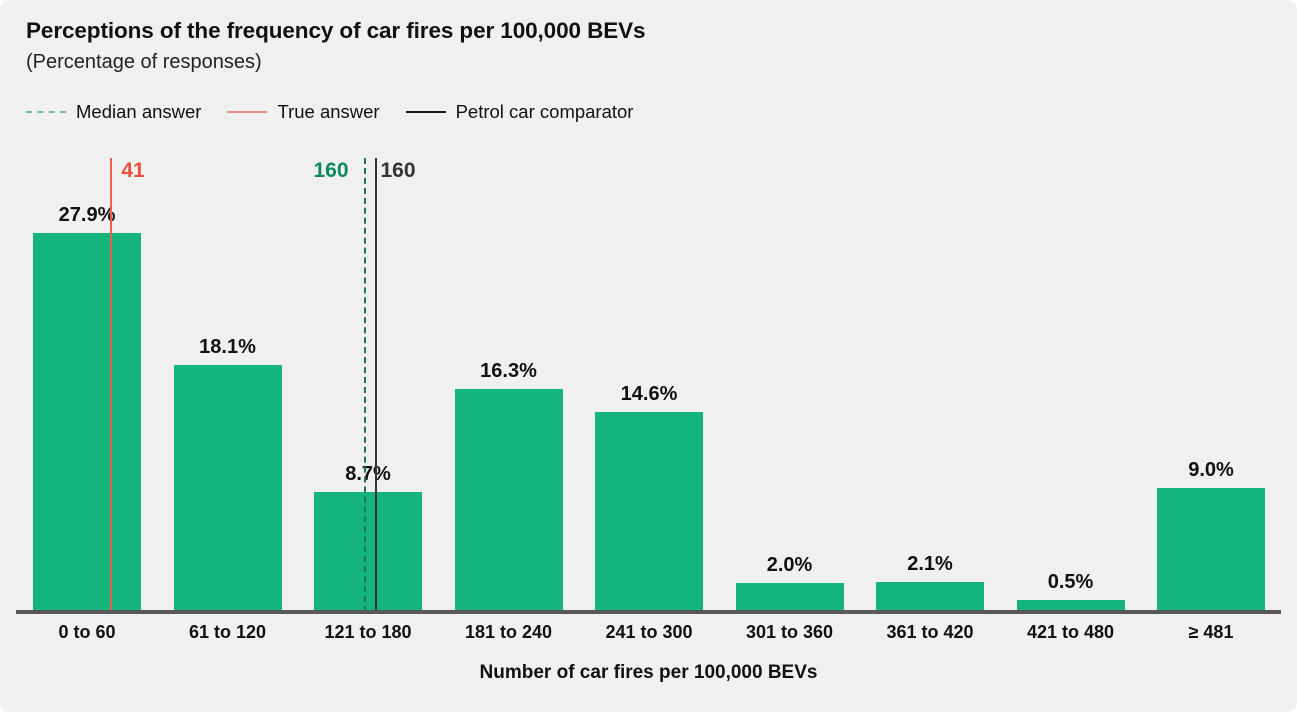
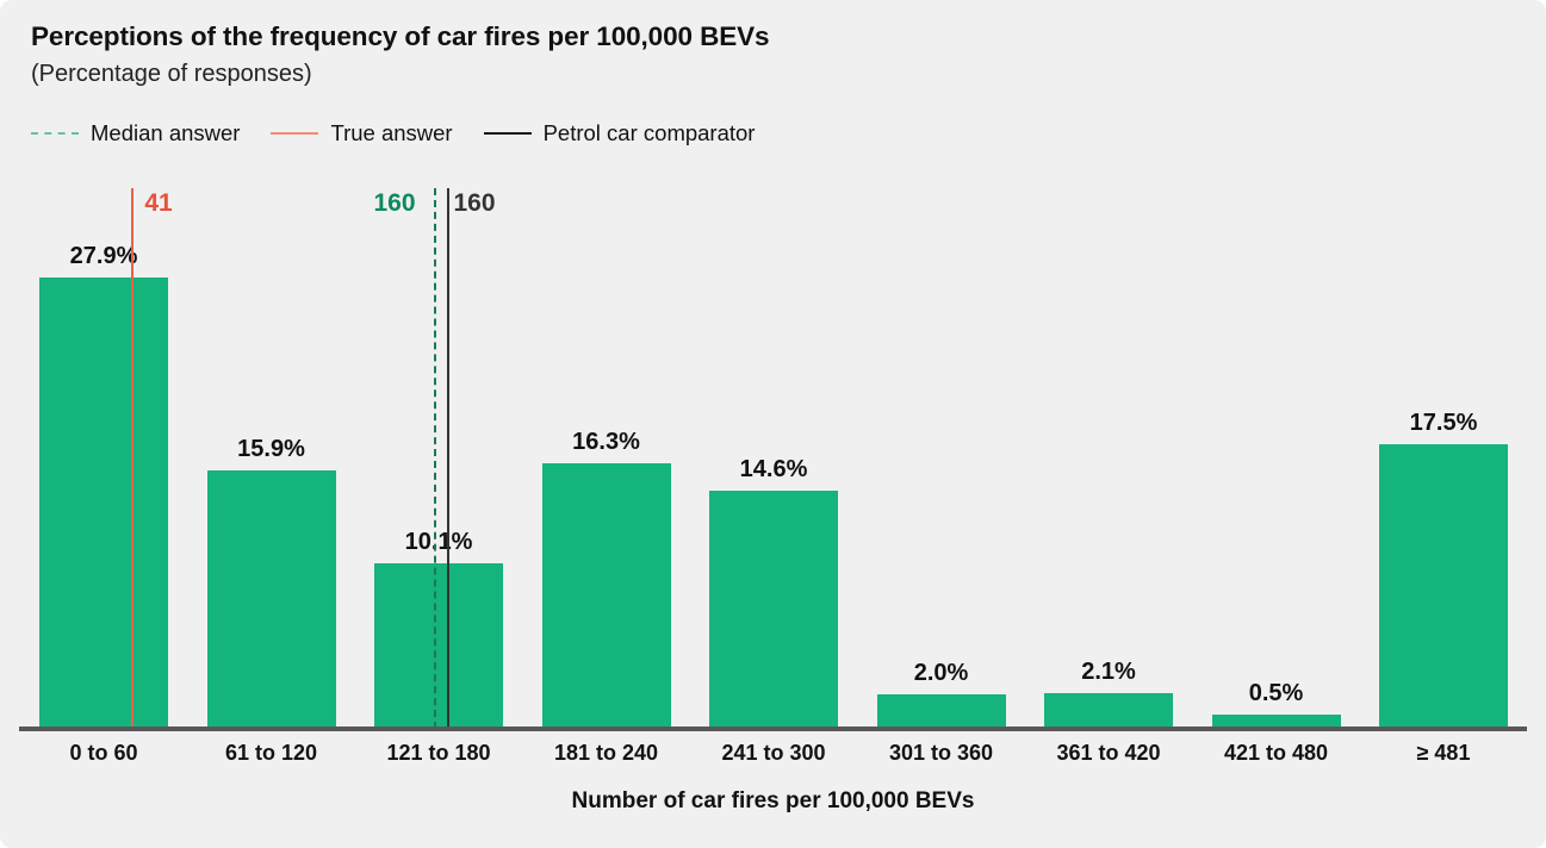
61 to 120: 18.1% -> 15.9%
121 to 180: 8.7% -> 10.1%
≥ 481: 9.0% -> 17.5%
